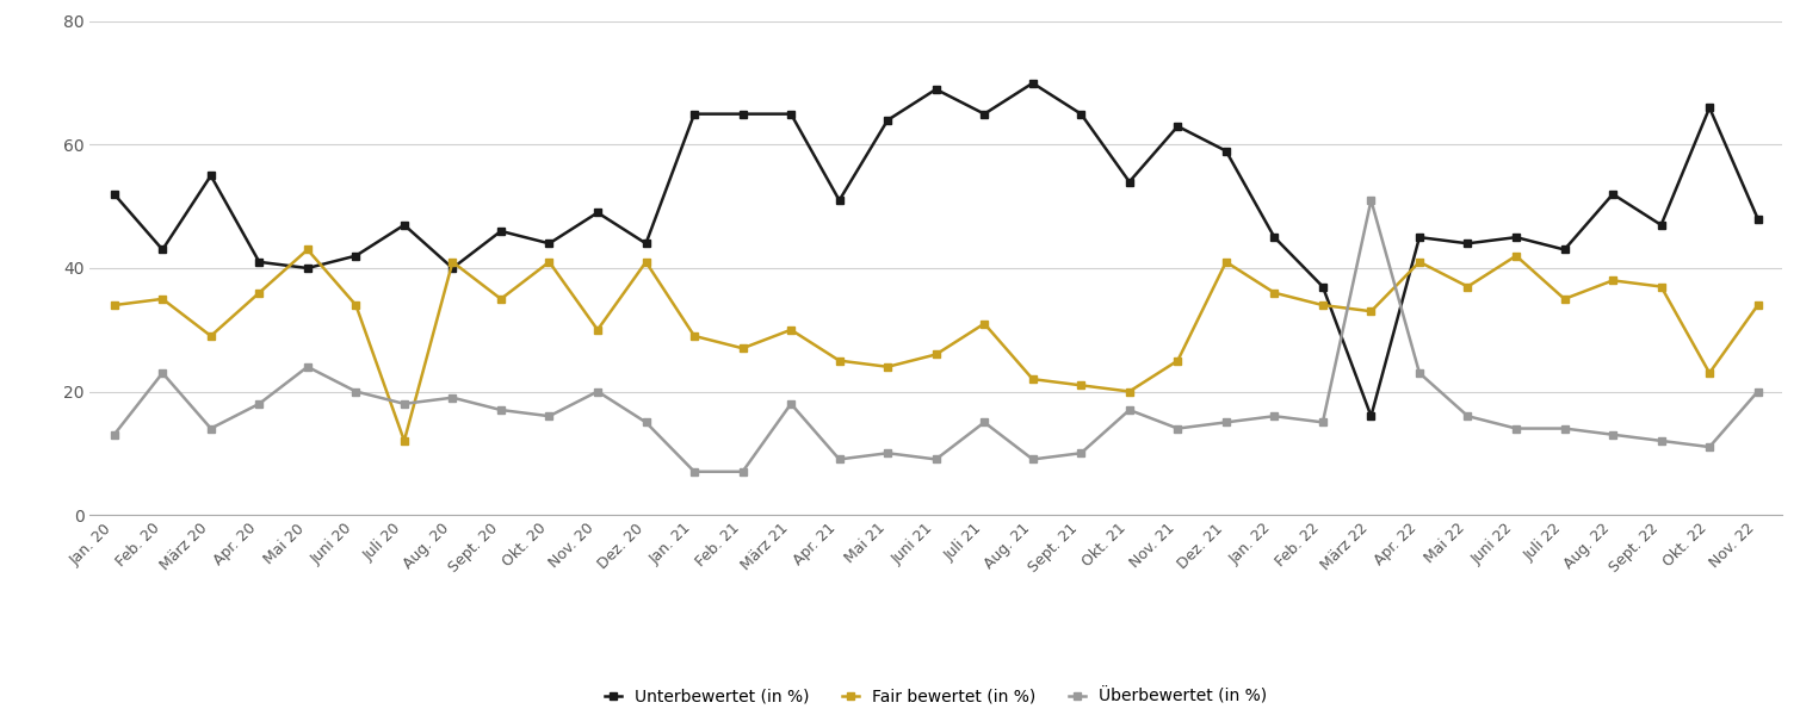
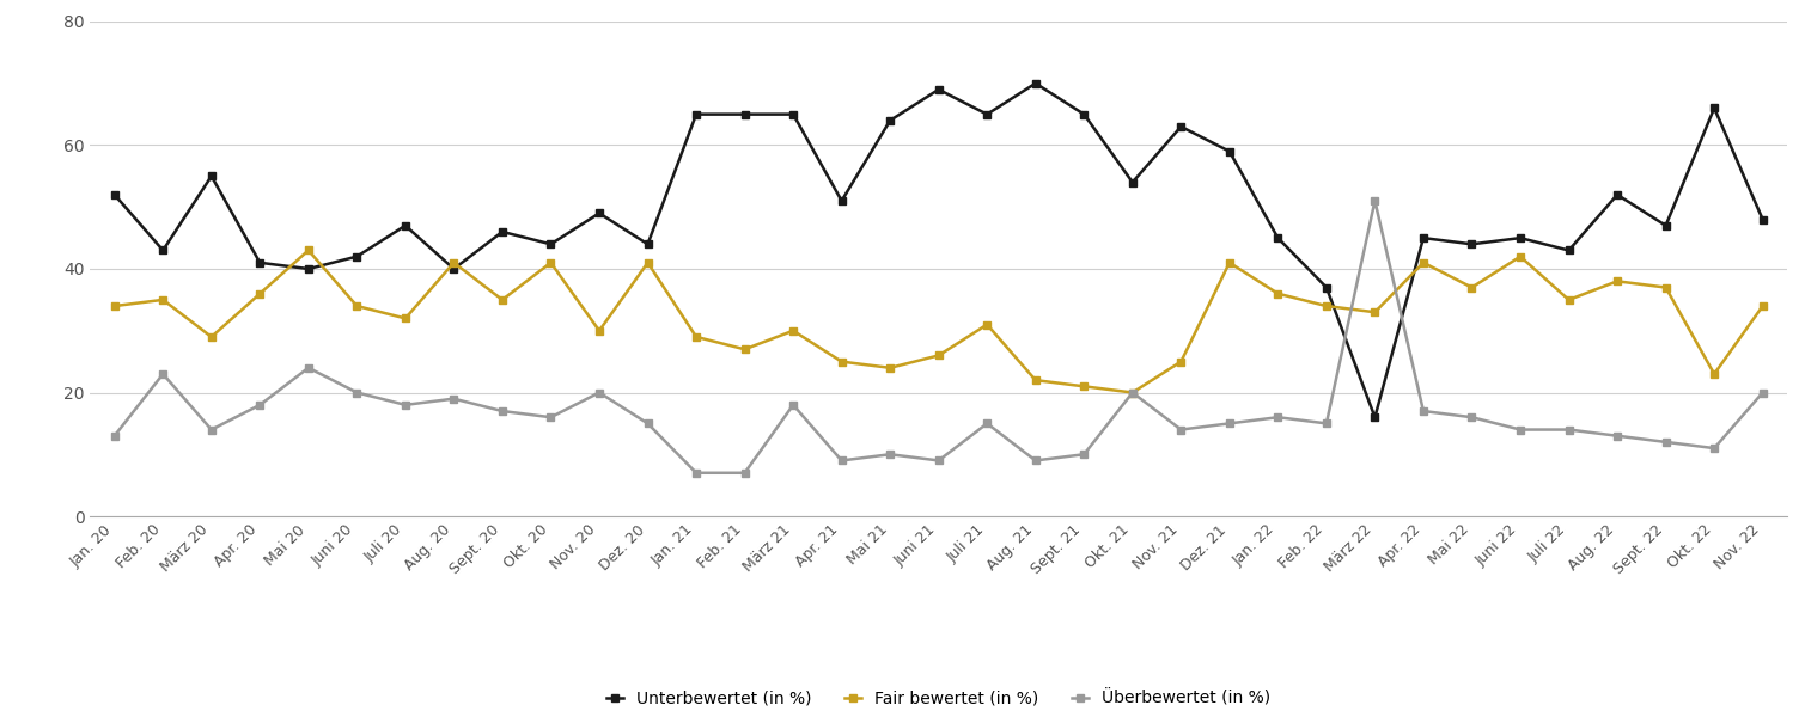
Fair bewertet (in %)/Juli 20: 12 -> 32
Überbewertet (in %)/Okt. 21: 17 -> 20
Überbewertet (in %)/Apr. 22: 23 -> 17
